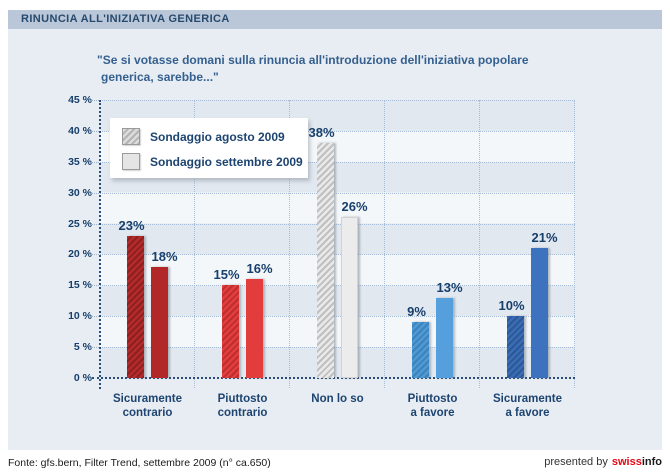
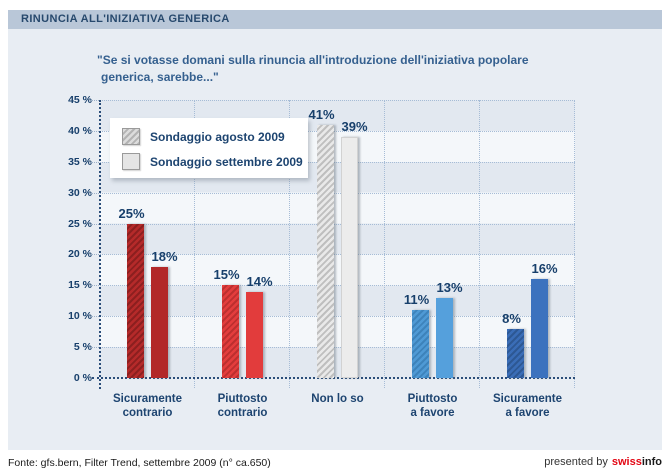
Sondaggio agosto 2009/Sicuramente contrario: 23% -> 25%
Sondaggio settembre 2009/Piuttosto contrario: 16% -> 14%
Sondaggio agosto 2009/Non lo so: 38% -> 41%
Sondaggio settembre 2009/Non lo so: 26% -> 39%
Sondaggio agosto 2009/Piuttosto a favore: 9% -> 11%
Sondaggio agosto 2009/Sicuramente a favore: 10% -> 8%
Sondaggio settembre 2009/Sicuramente a favore: 21% -> 16%
